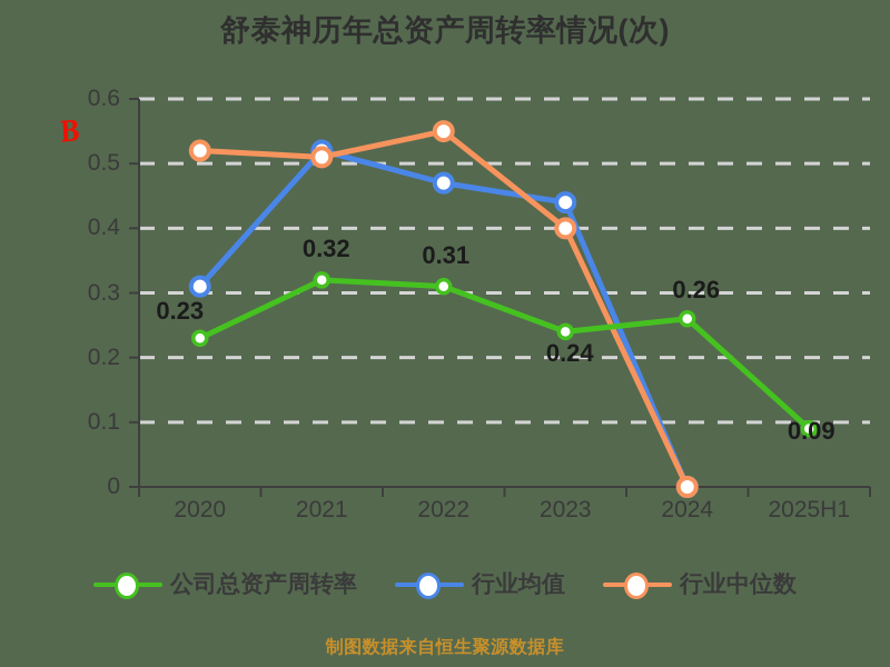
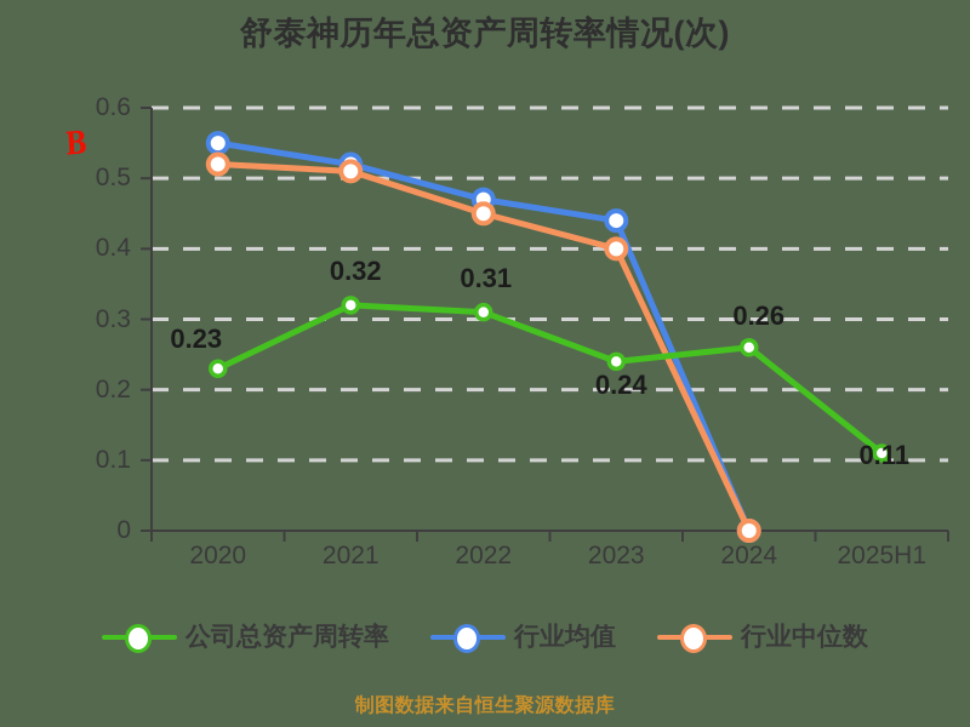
行业均值/2020: 0.31 -> 0.55
行业中位数/2022: 0.55 -> 0.45
公司总资产周转率/2025H1: 0.09 -> 0.11
